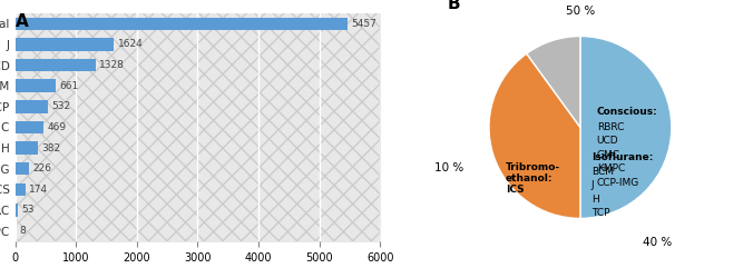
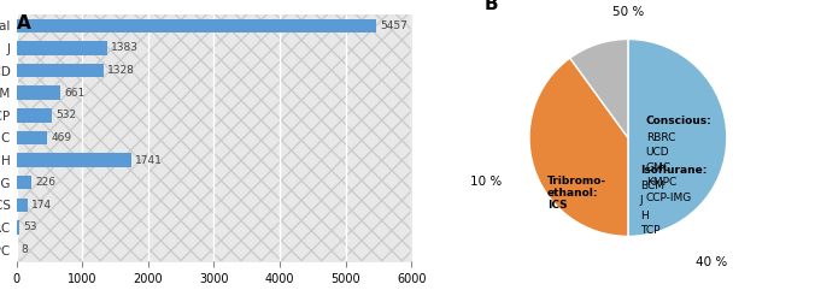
J: 1624 -> 1383
H: 382 -> 1741
